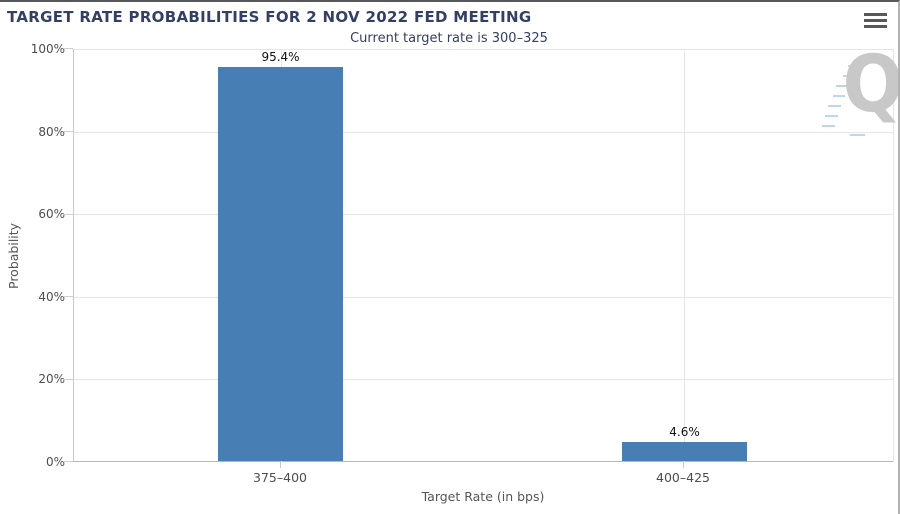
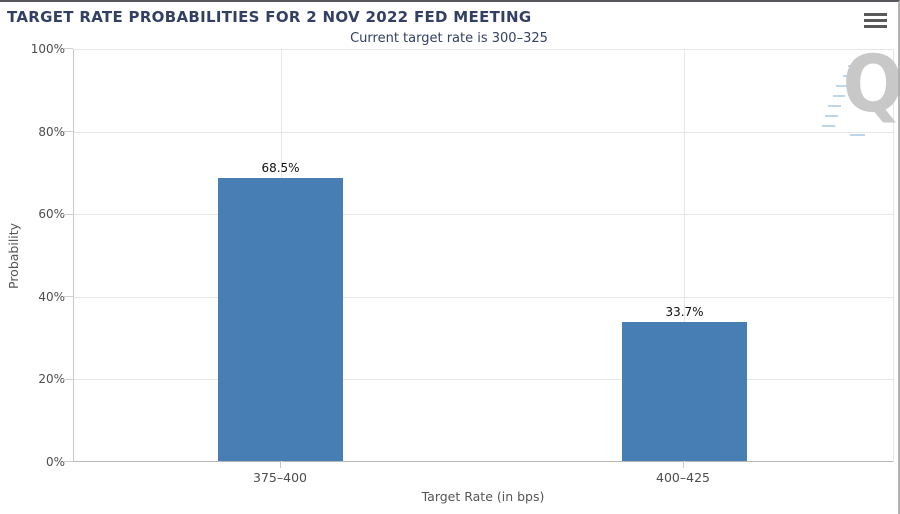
375–400: 95.4% -> 68.5%
400–425: 4.6% -> 33.7%
